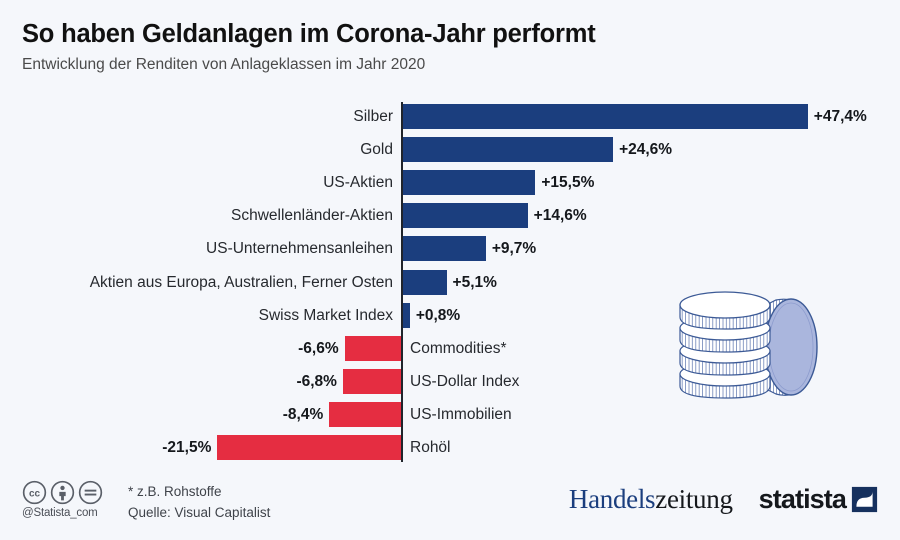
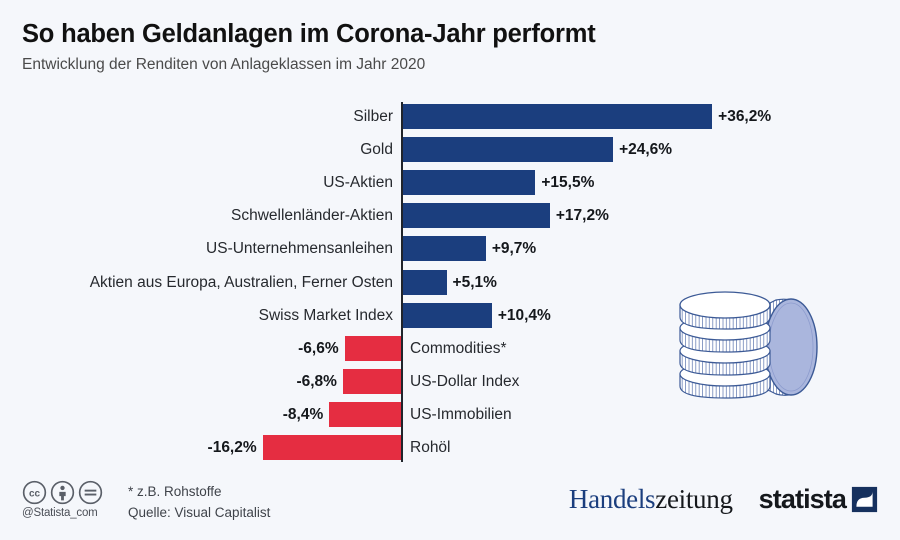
Silber: +47,4% -> +36,2%
Schwellenländer-Aktien: +14,6% -> +17,2%
Swiss Market Index: +0,8% -> +10,4%
Rohöl: -21,5% -> -16,2%
